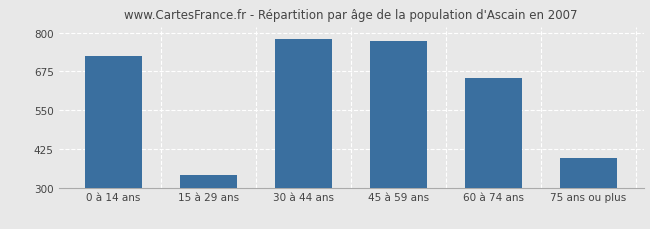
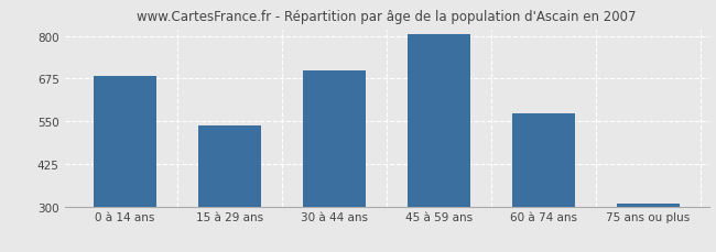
0 à 14 ans: 725 -> 682
15 à 29 ans: 340 -> 537
30 à 44 ans: 780 -> 700
45 à 59 ans: 775 -> 805
60 à 74 ans: 655 -> 572
75 ans ou plus: 395 -> 309
